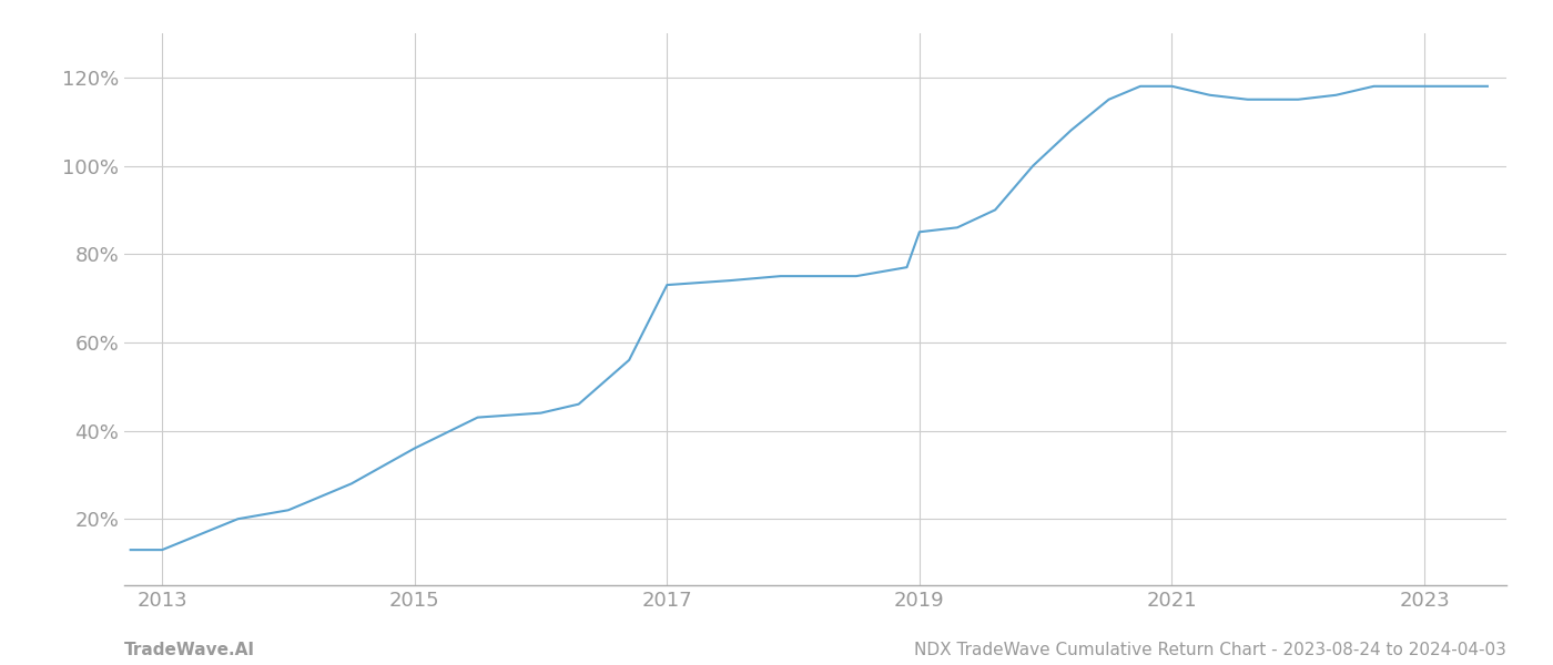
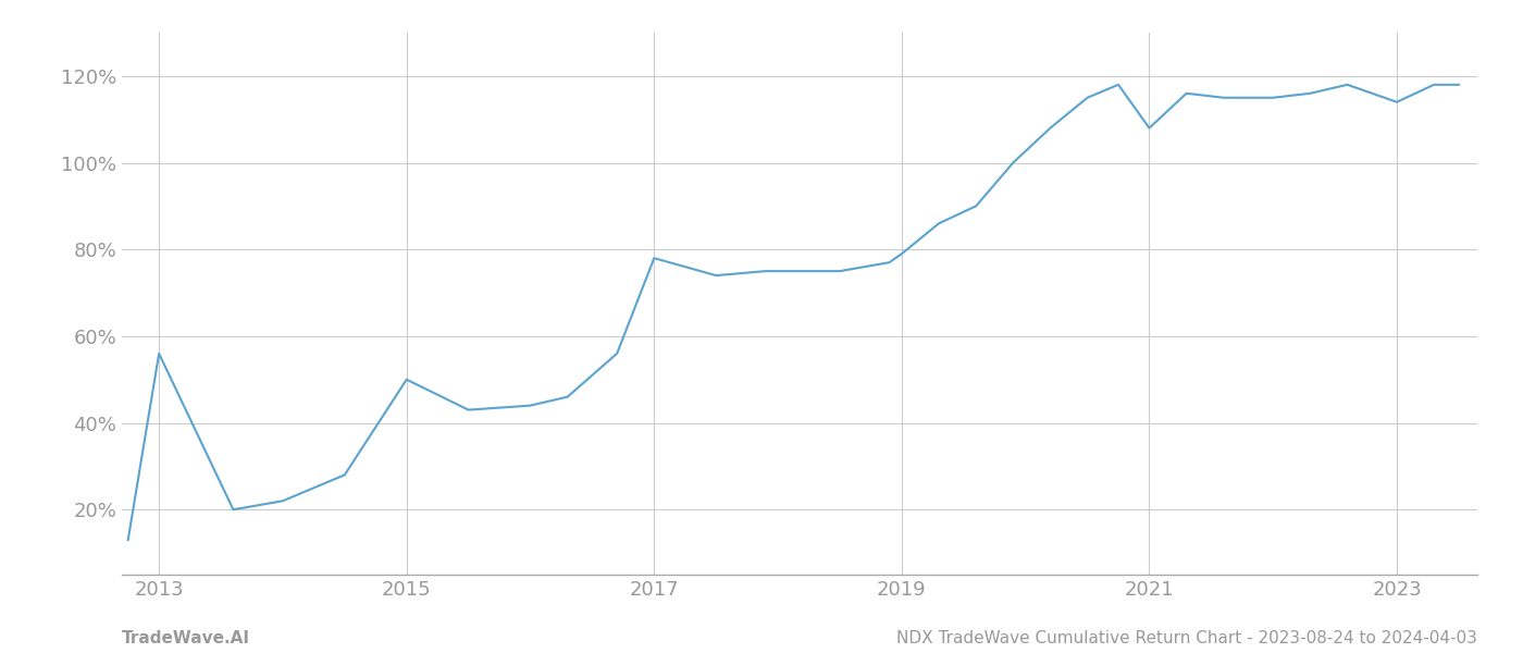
2013: 13% -> 56%
2015: 36% -> 50%
2017: 73% -> 78%
2019: 85% -> 79%
2021: 118% -> 108%
2023: 118% -> 114%
